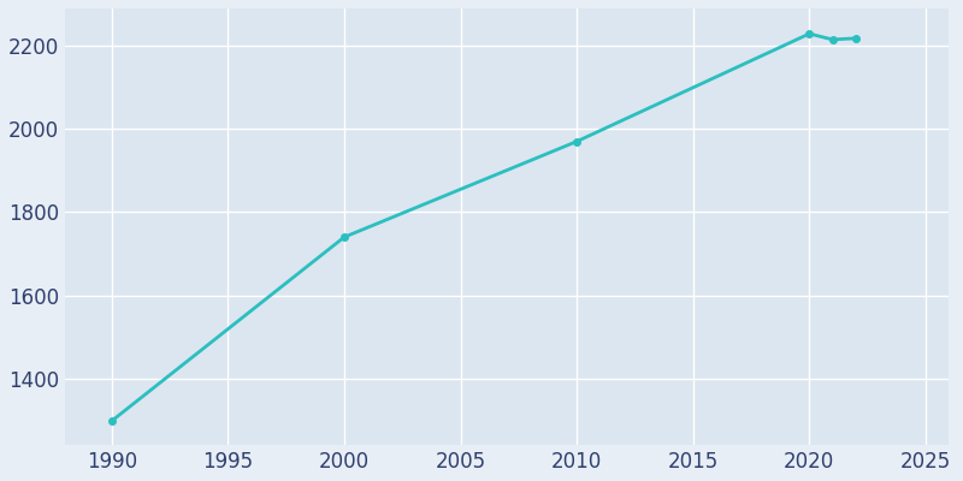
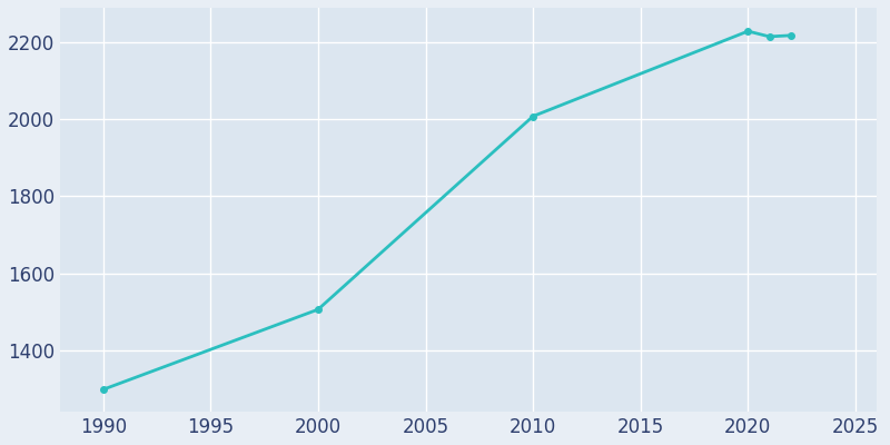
2000: 1740 -> 1506
2010: 1970 -> 2008
